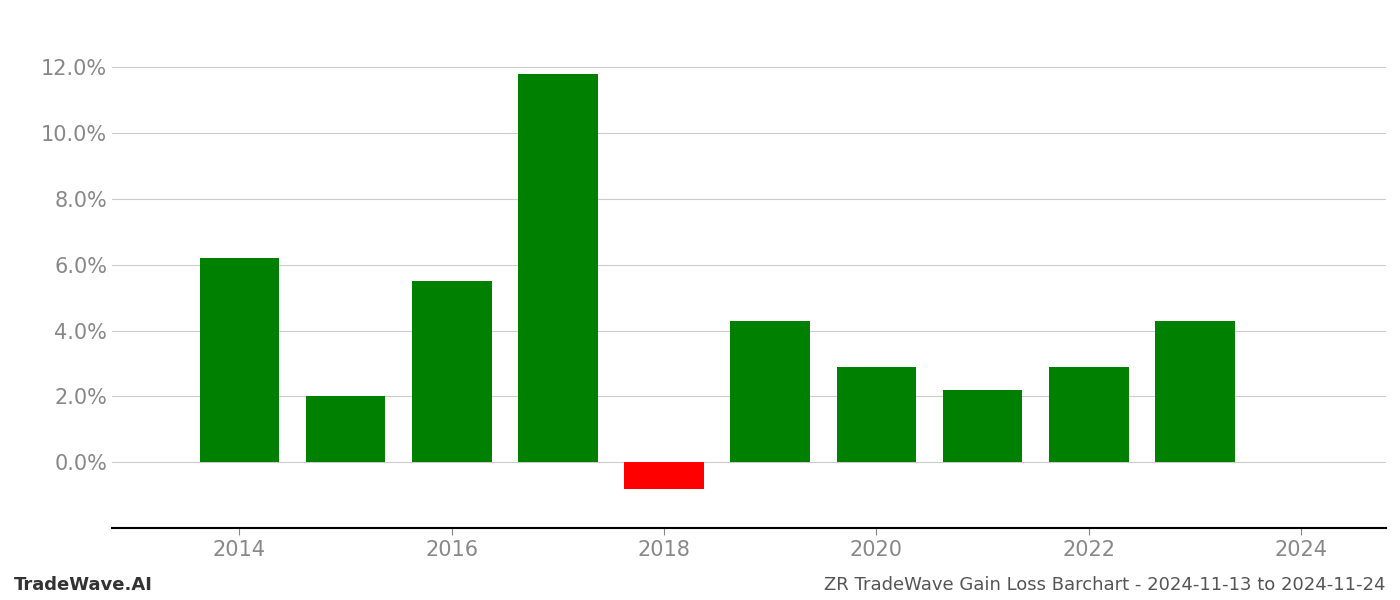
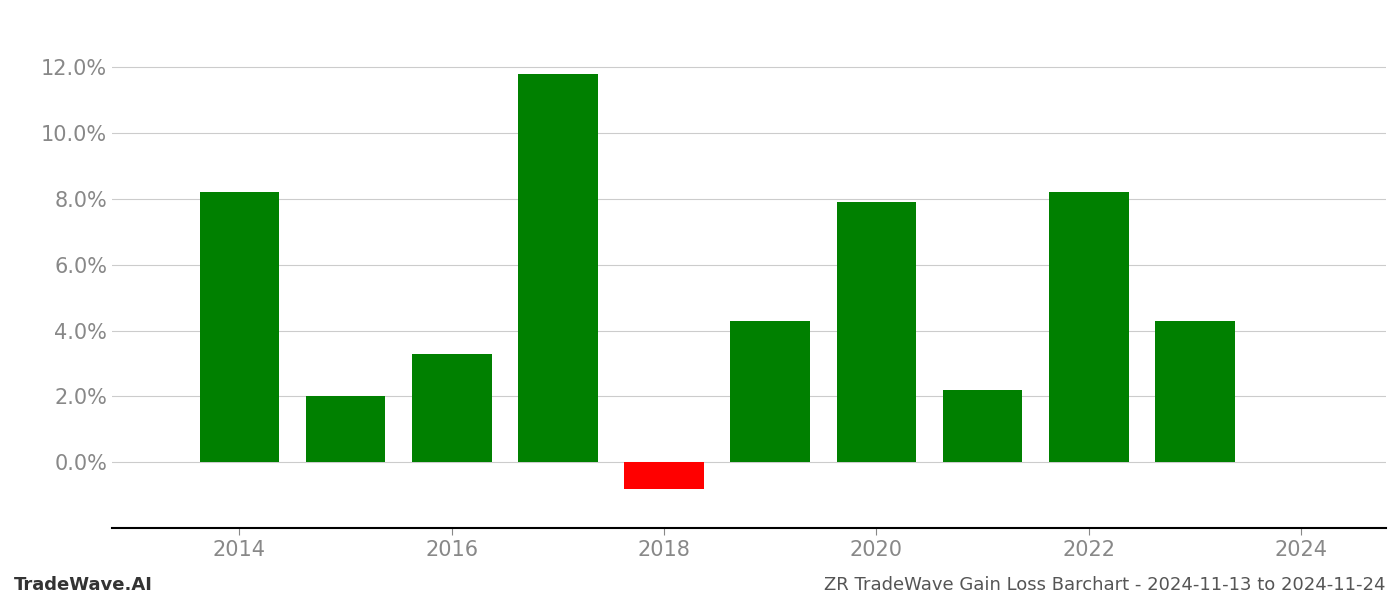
2014: 6.2% -> 8.2%
2016: 5.5% -> 3.3%
2020: 2.9% -> 7.9%
2022: 2.9% -> 8.2%
